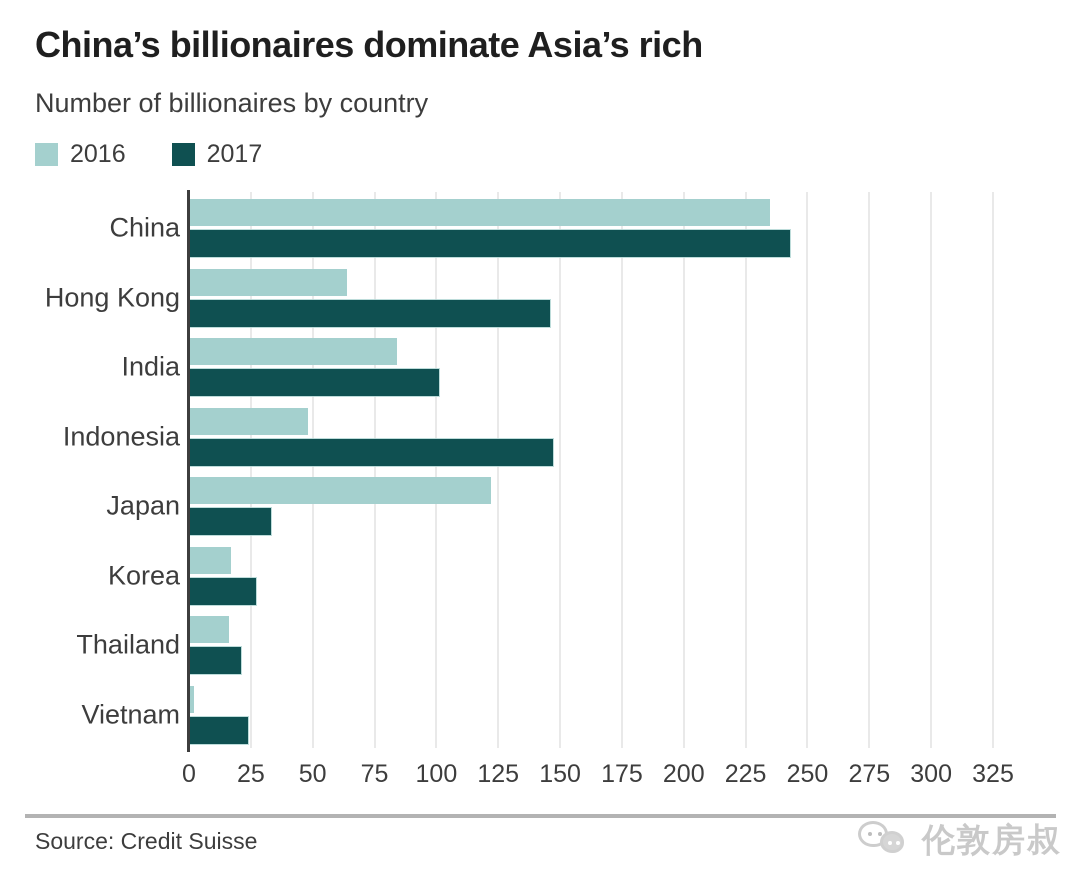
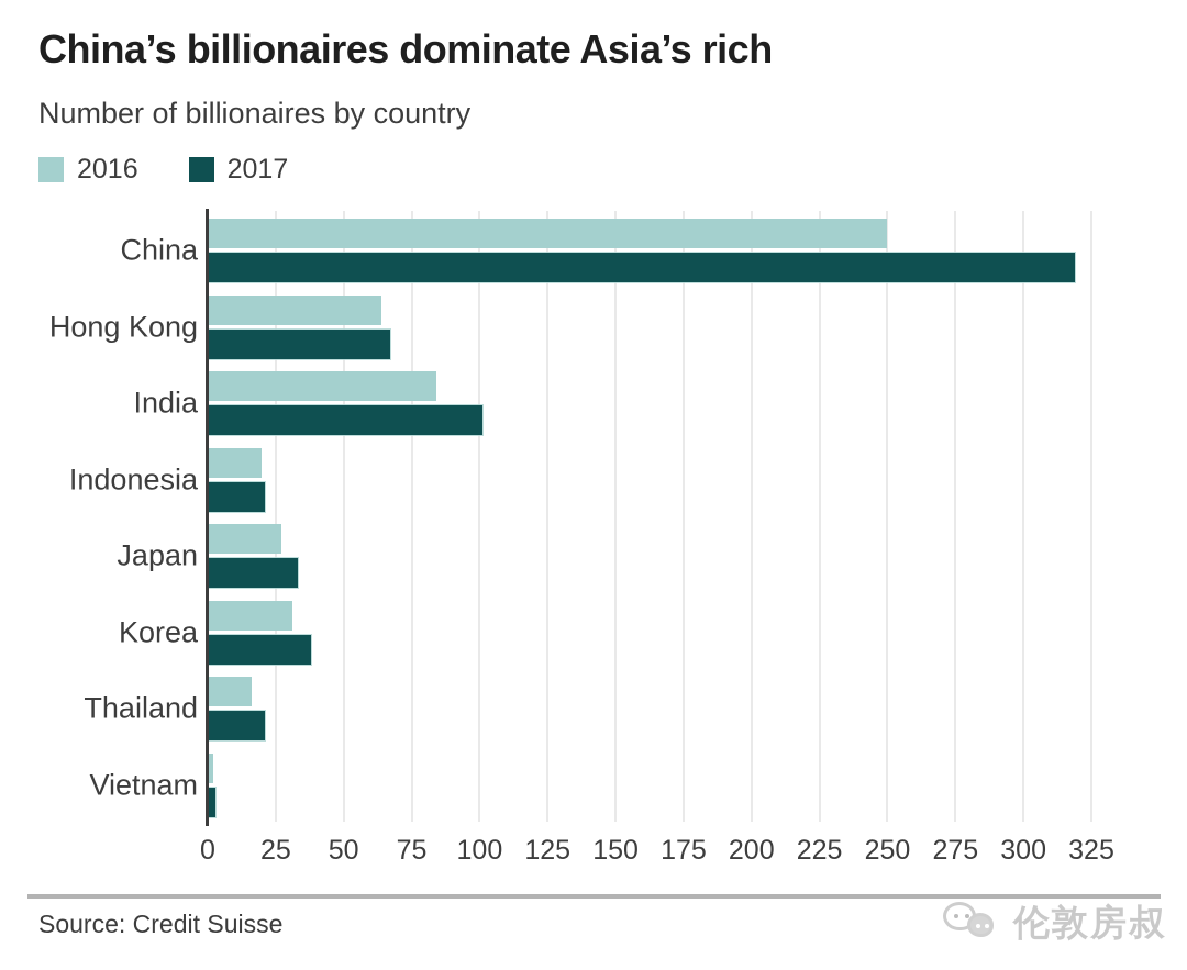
2016/China: 235 -> 250
2017/China: 243 -> 319
2017/Hong Kong: 146 -> 67
2016/Indonesia: 48 -> 20
2017/Indonesia: 147 -> 21
2016/Japan: 122 -> 27
2016/Korea: 17 -> 31
2017/Korea: 27 -> 38
2017/Vietnam: 24 -> 3
